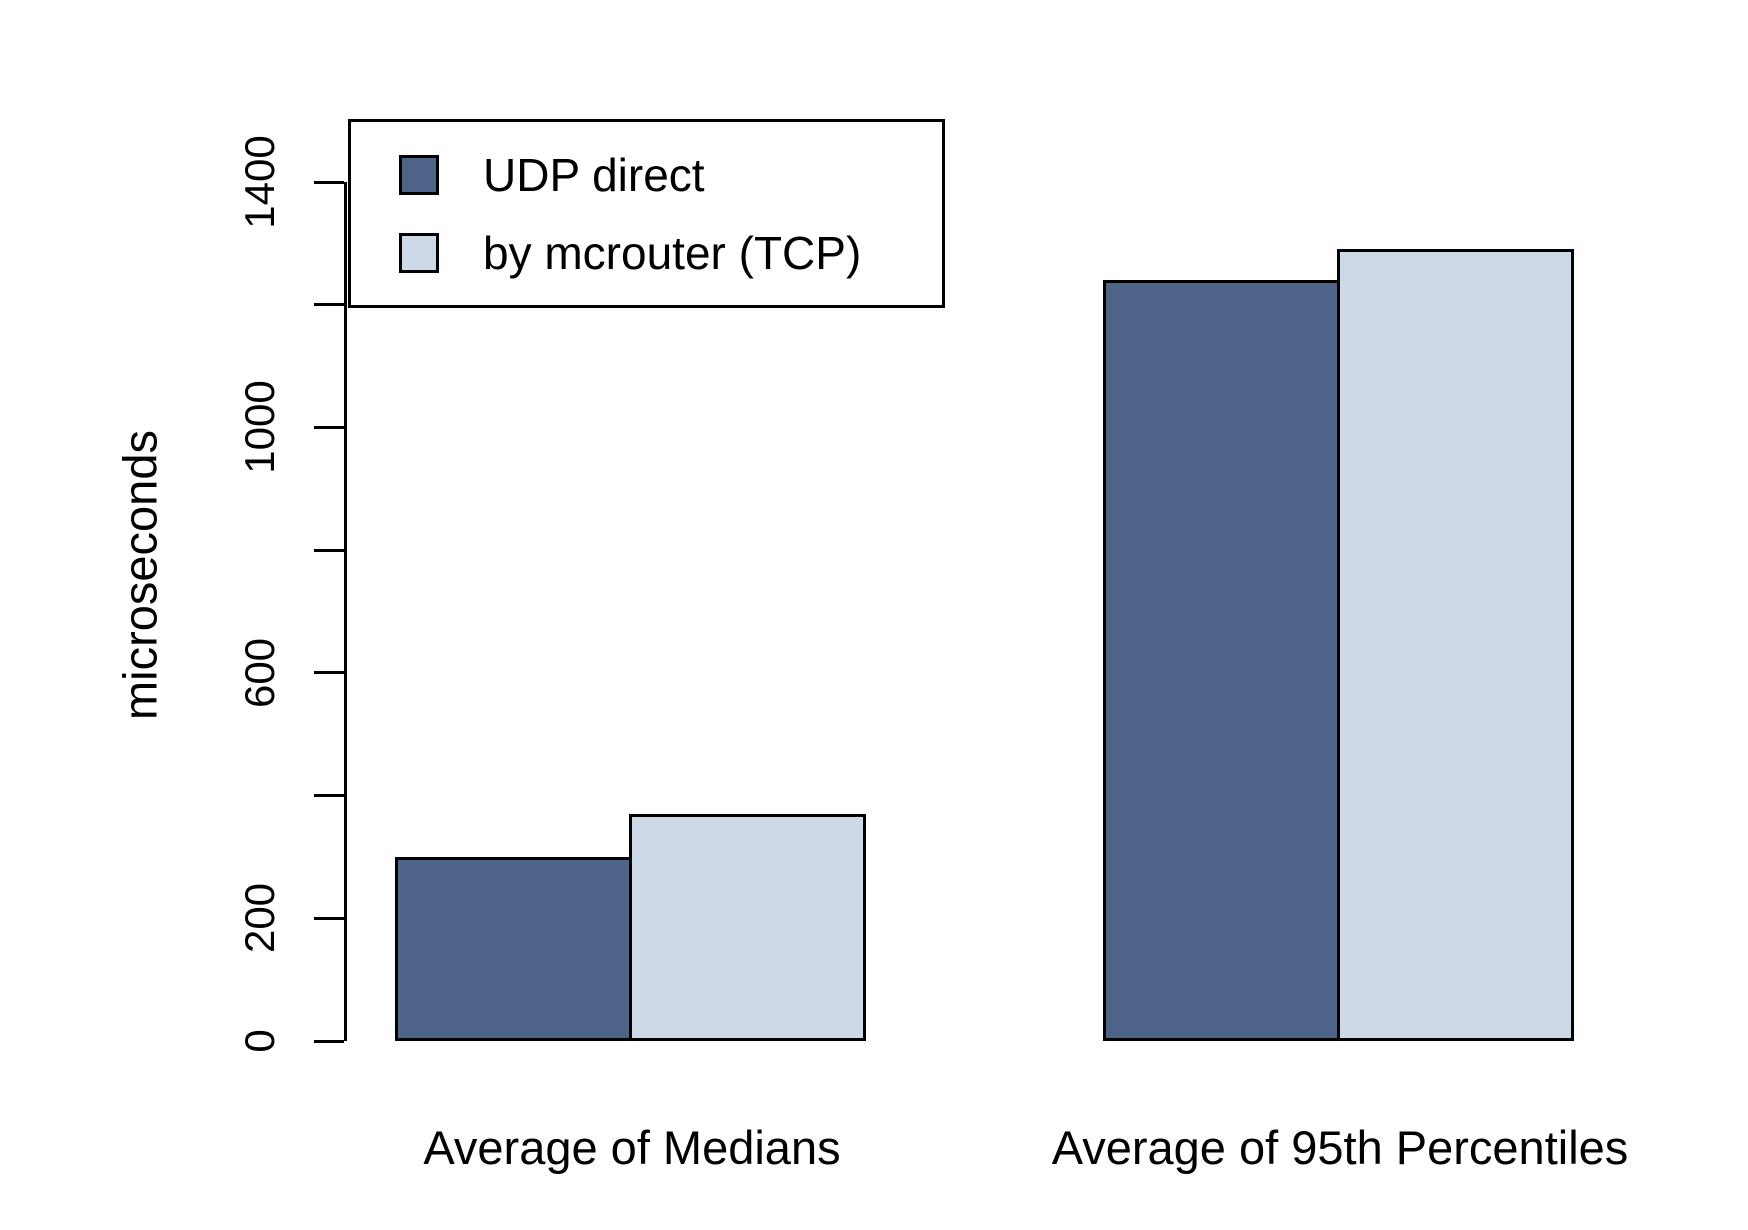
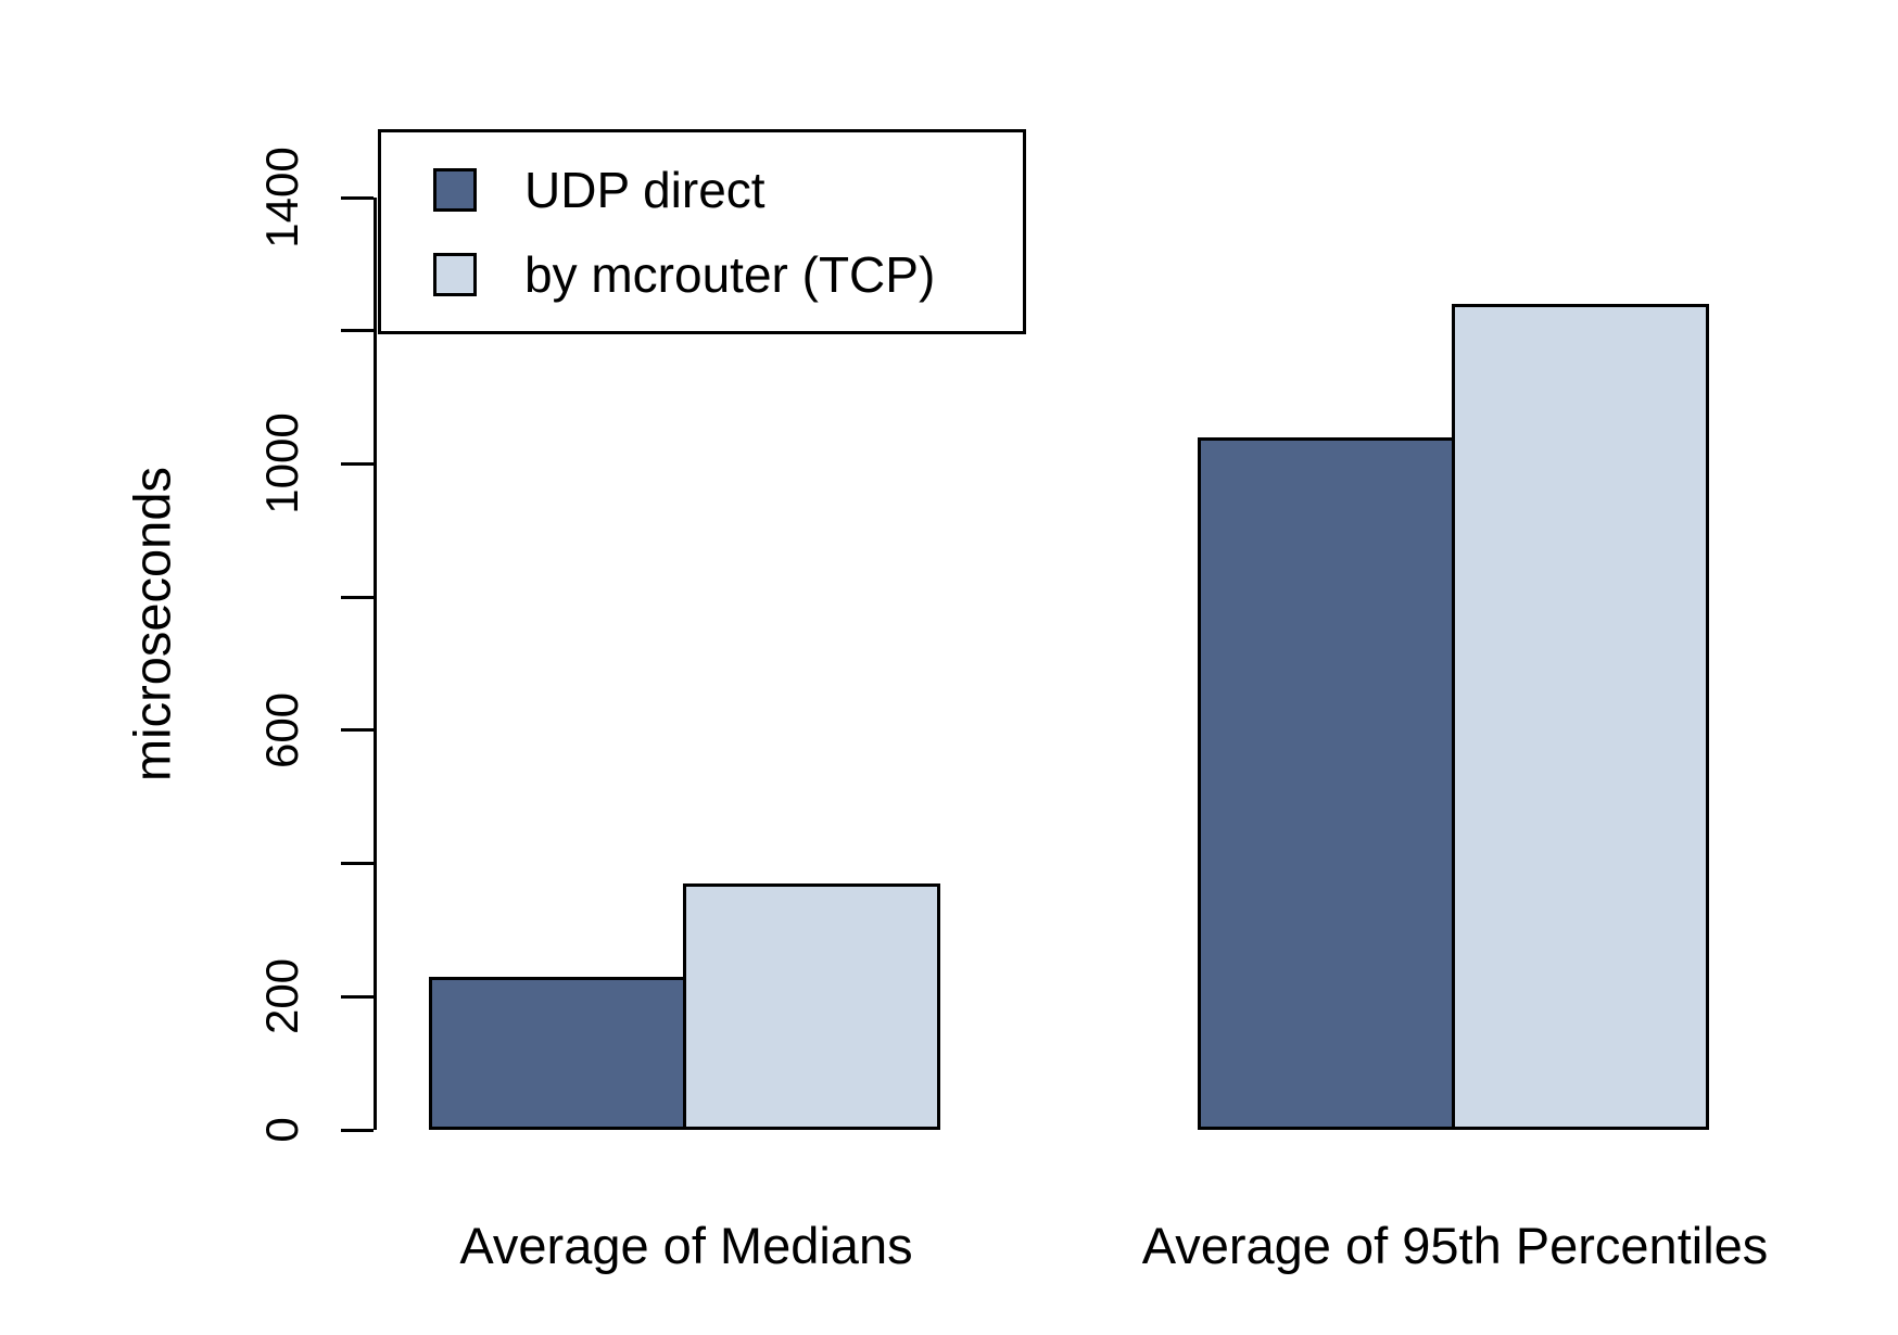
UDP direct/Average of Medians: 300 -> 230
UDP direct/Average of 95th Percentiles: 1240 -> 1040
by mcrouter (TCP)/Average of 95th Percentiles: 1290 -> 1240
